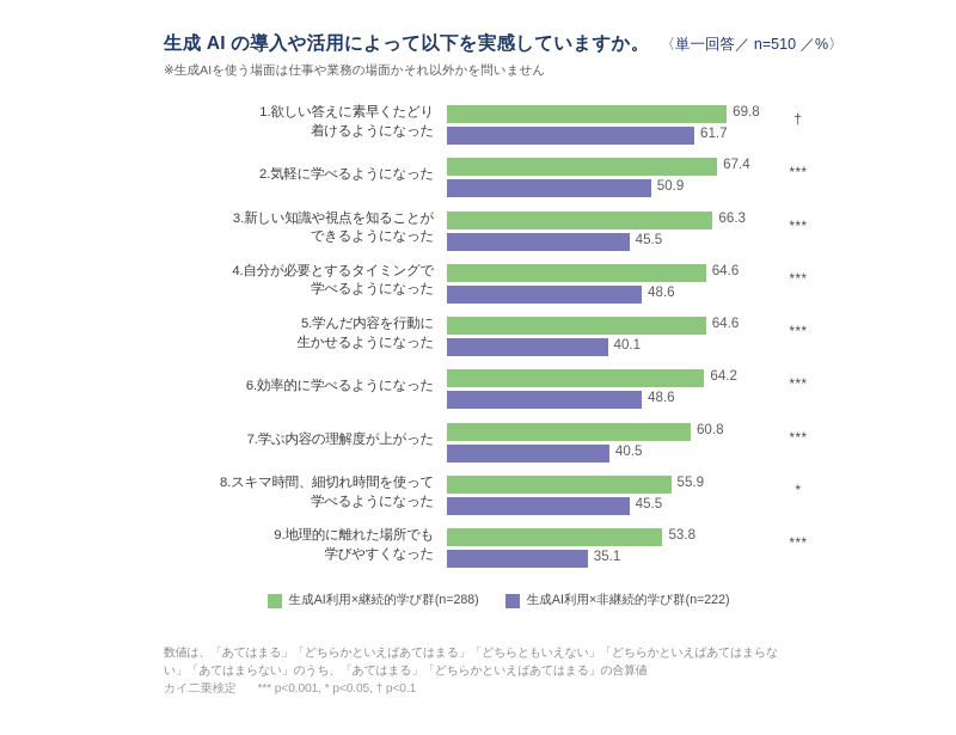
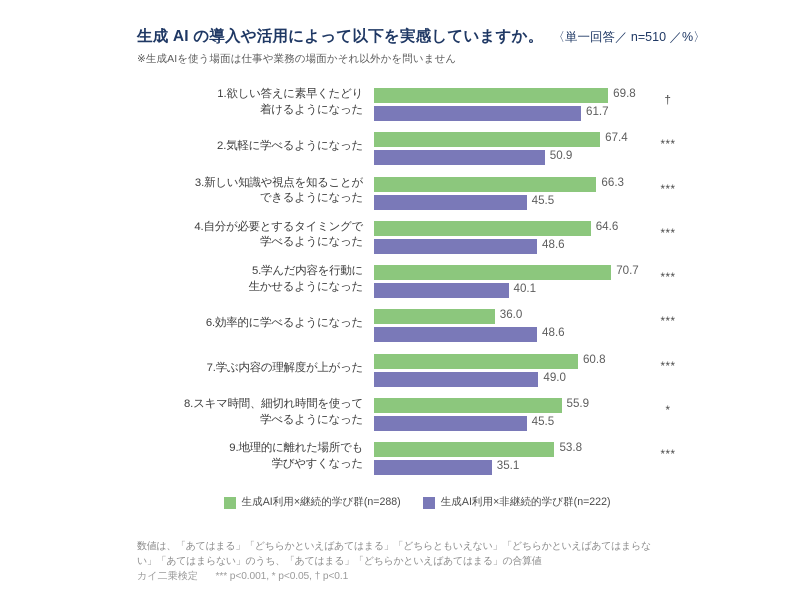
生成AI利用×継続的学び群(n=288)/5.学んだ内容を行動に生かせるようになった: 64.6 -> 70.7
生成AI利用×継続的学び群(n=288)/6.効率的に学べるようになった: 64.2 -> 36.0
生成AI利用×非継続的学び群(n=222)/7.学ぶ内容の理解度が上がった: 40.5 -> 49.0
